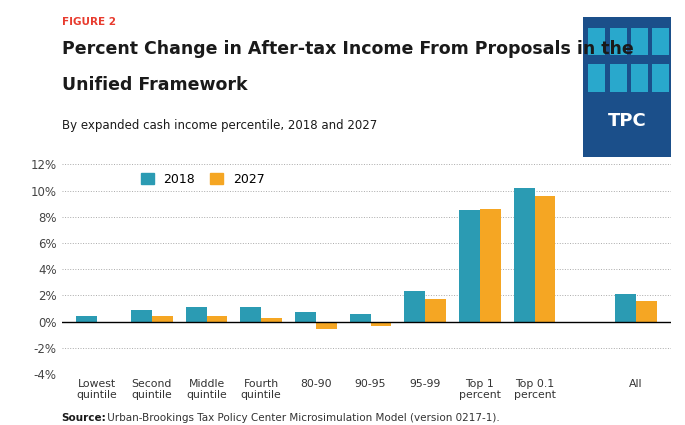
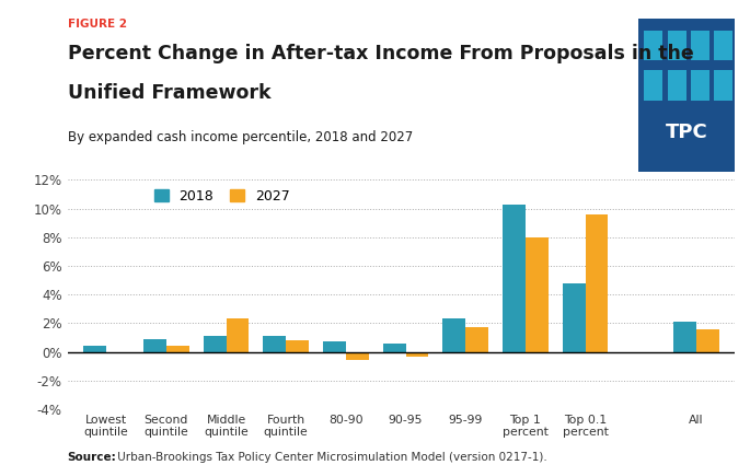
2027/Middle quintile: 0.5% -> 2.3%
2027/Fourth quintile: 0.2% -> 0.8%
2018/Top 1 percent: 8.5% -> 10.3%
2027/Top 1 percent: 8.6% -> 8.0%
2018/Top 0.1 percent: 10.2% -> 4.8%
